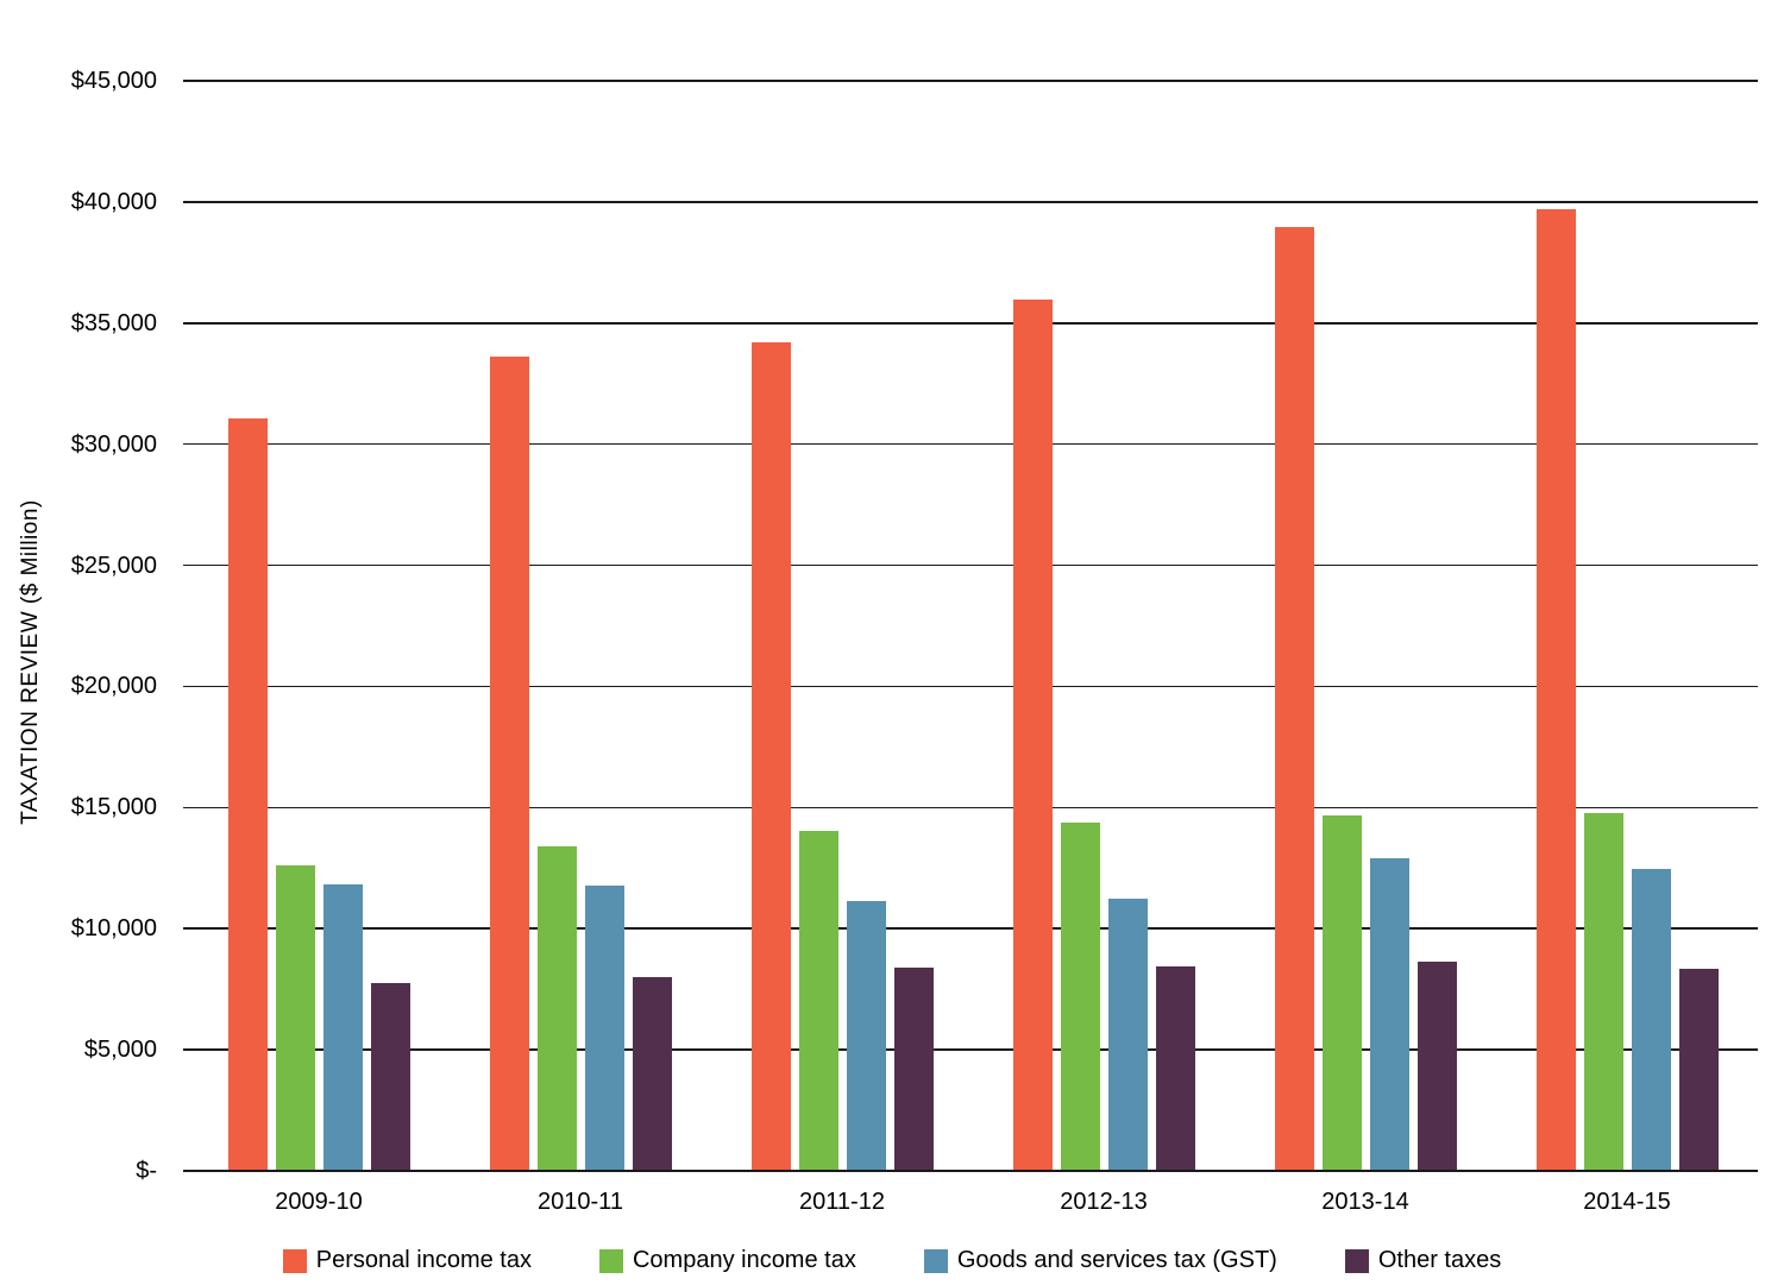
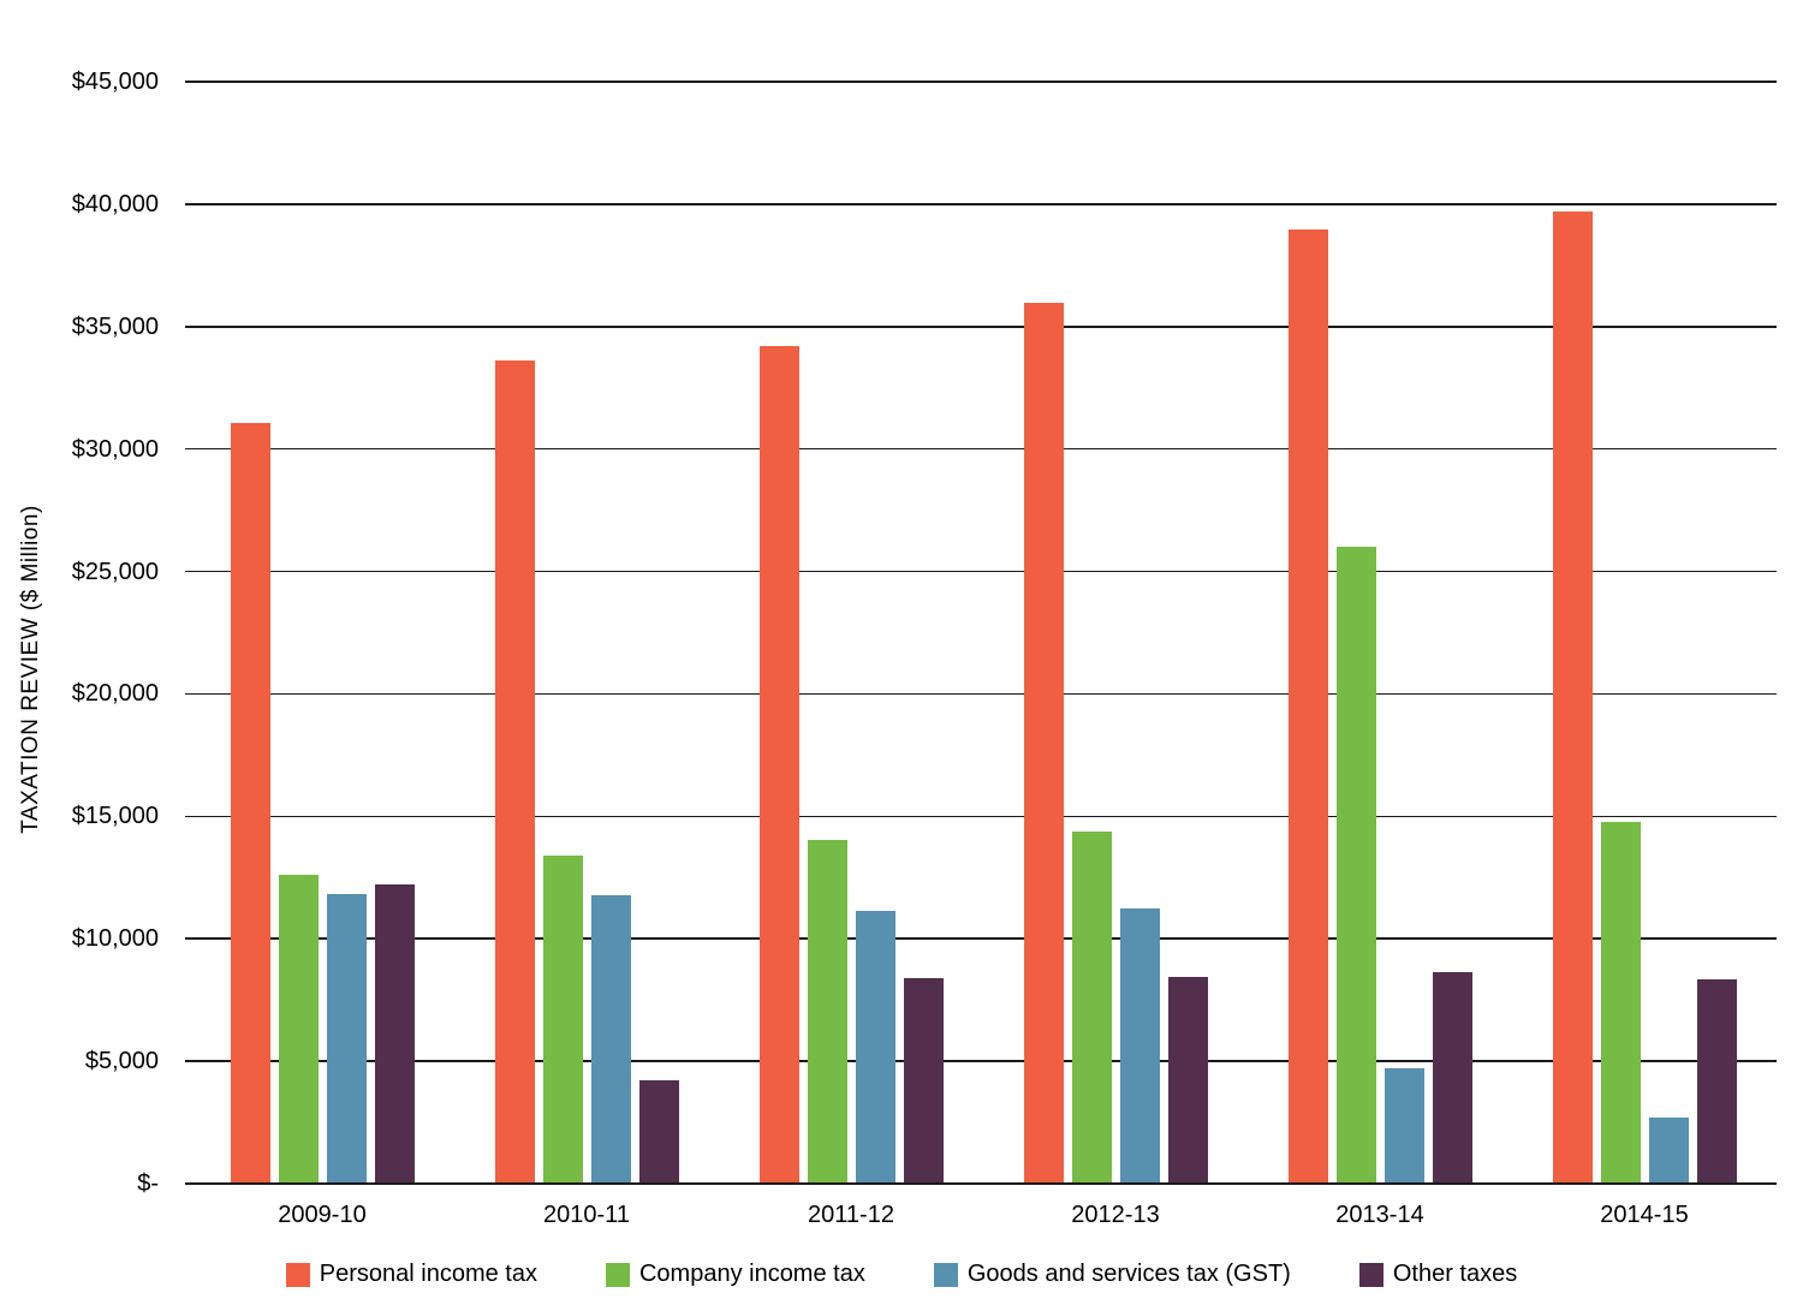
Other taxes/2009-10: $7800 -> $12200
Other taxes/2010-11: $8000 -> $4200
Company income tax/2013-14: $14600 -> $26000
Goods and services tax (GST)/2013-14: $12900 -> $4700
Goods and services tax (GST)/2014-15: $12400 -> $2700
